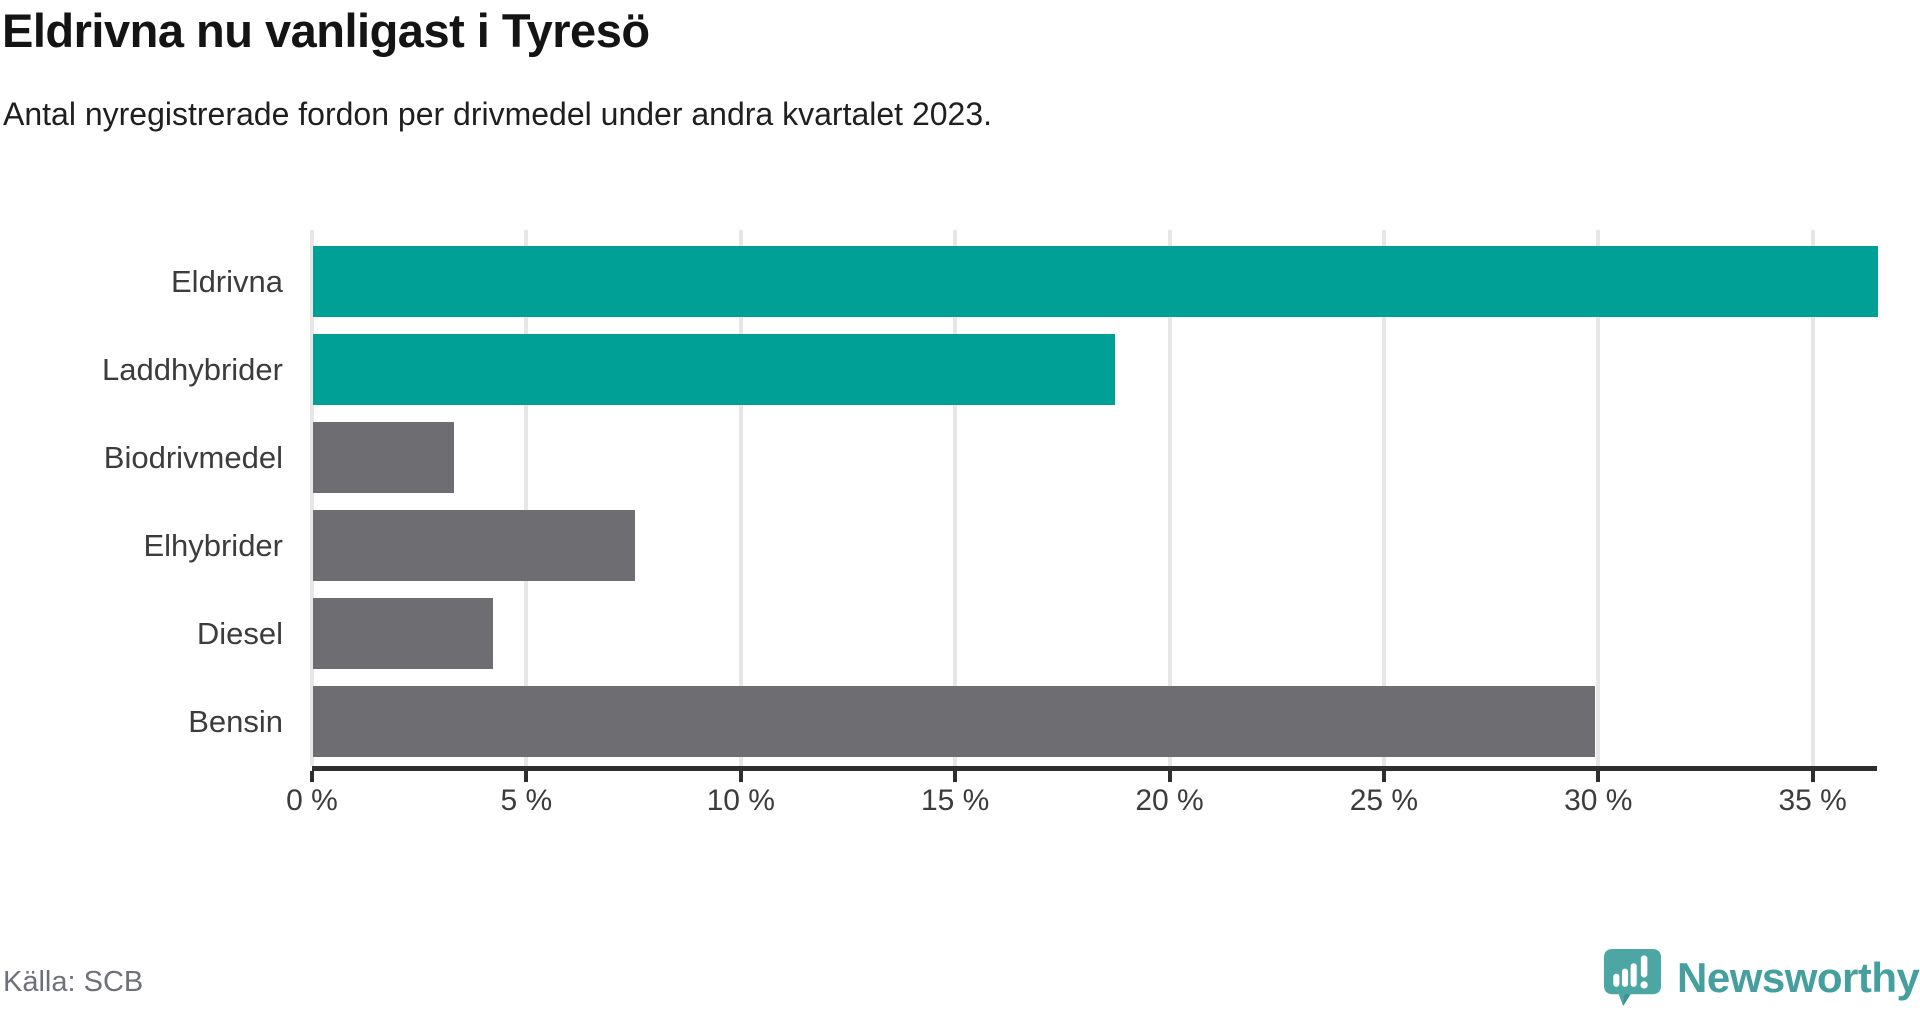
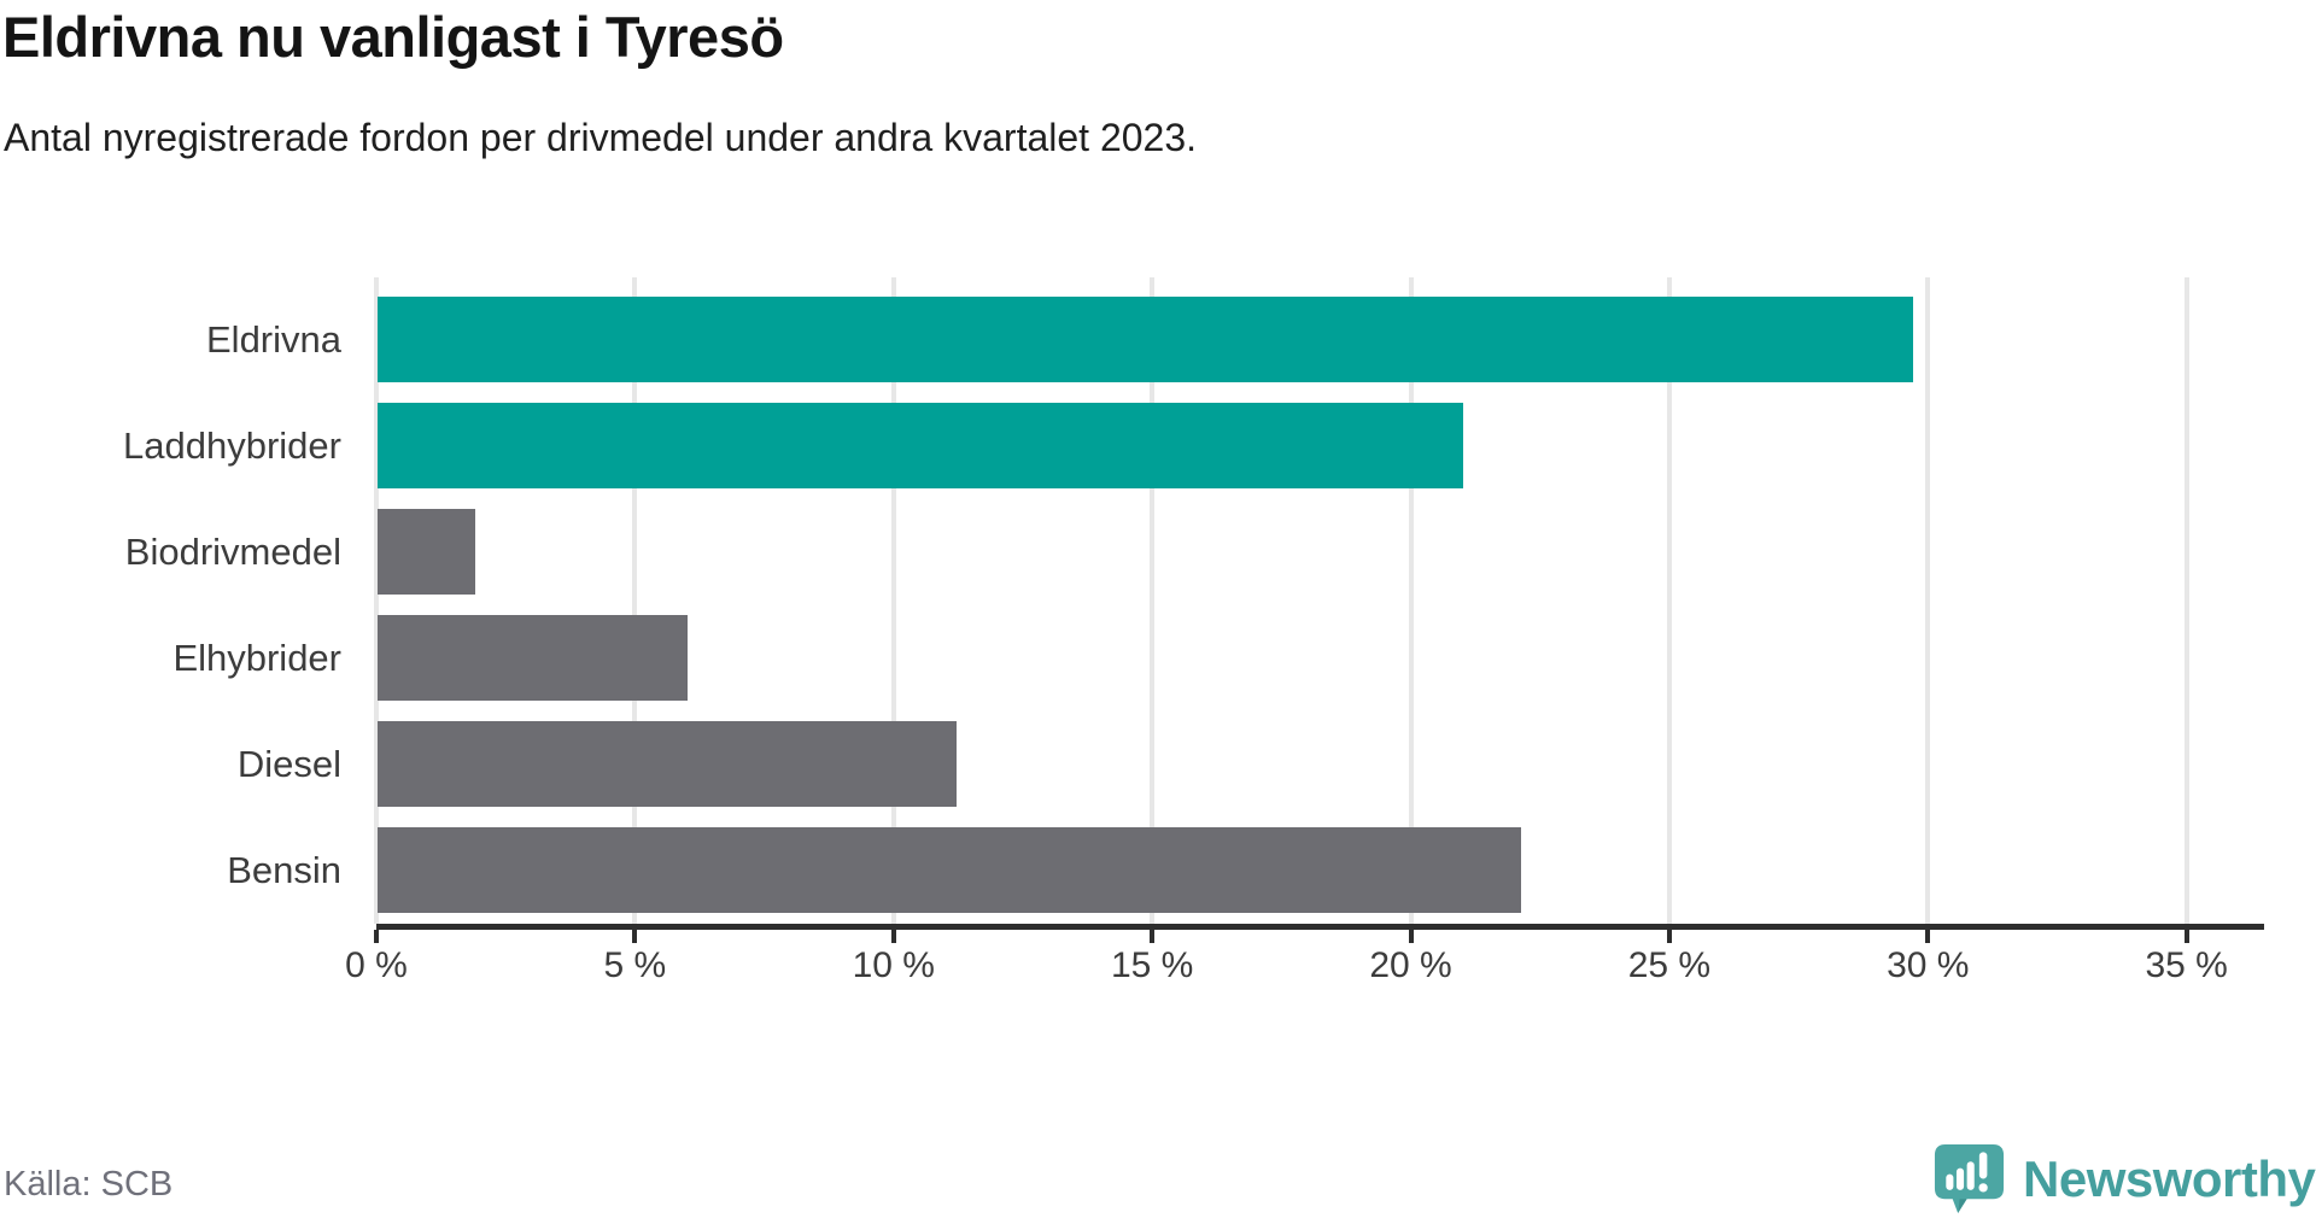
Eldrivna: 36.5% -> 29.7%
Laddhybrider: 18.7% -> 21.0%
Biodrivmedel: 3.3% -> 1.9%
Elhybrider: 7.5% -> 6.0%
Diesel: 4.2% -> 11.2%
Bensin: 29.9% -> 22.1%
